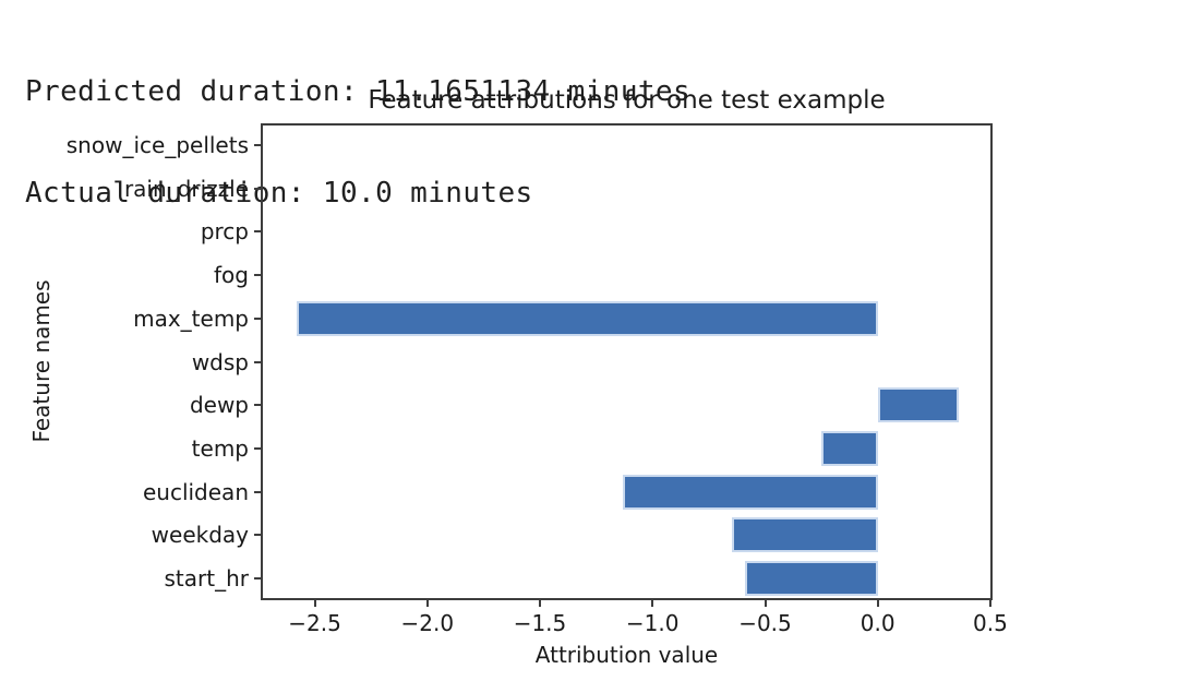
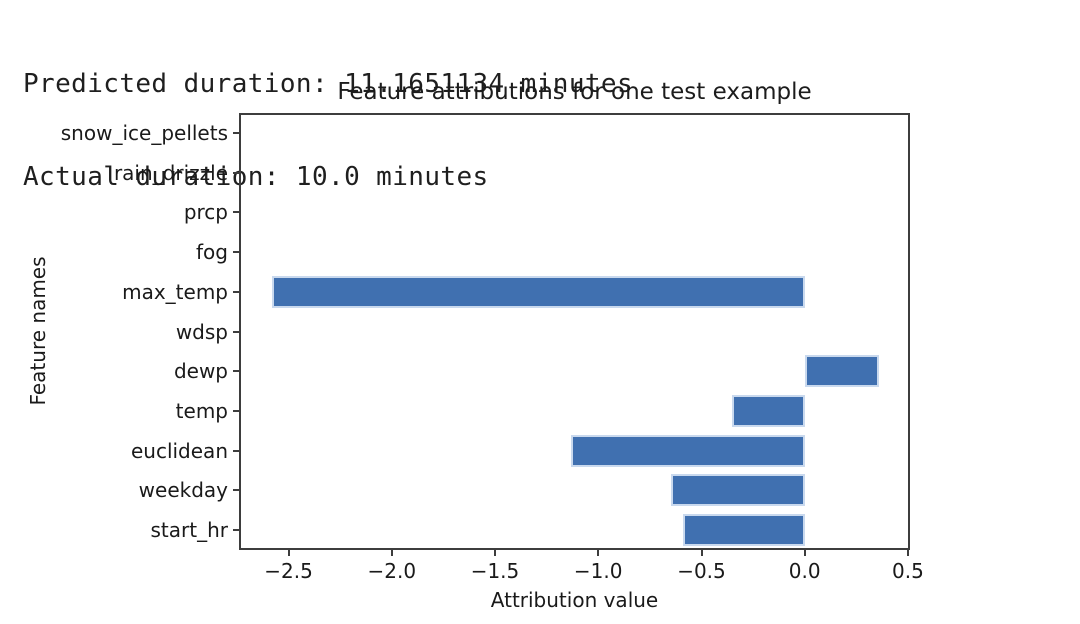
temp: -0.25 -> -0.35
